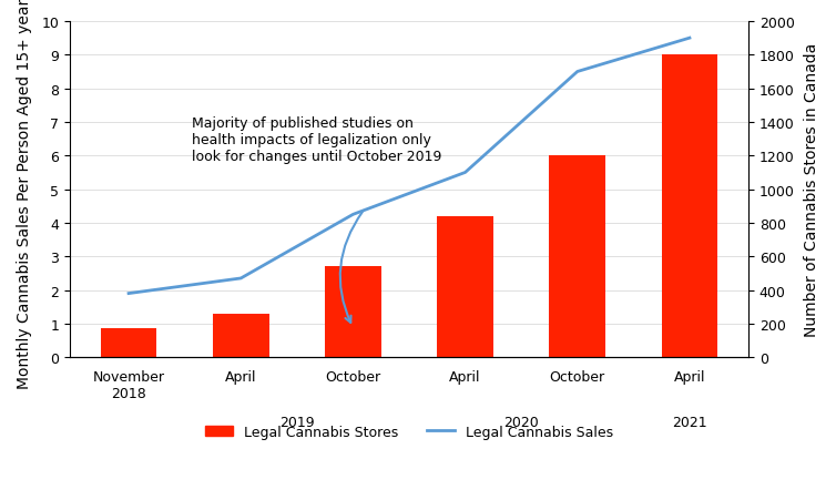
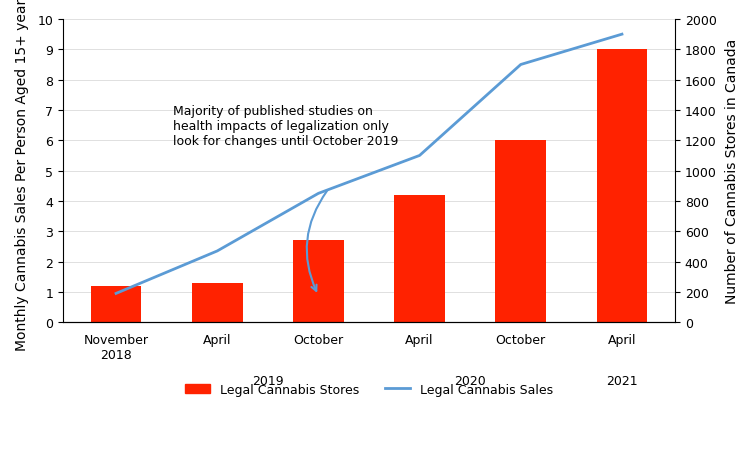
Legal Cannabis Stores/November 2018: 0.85 -> 1.20
Legal Cannabis Sales/November 2018: 380 -> 190
